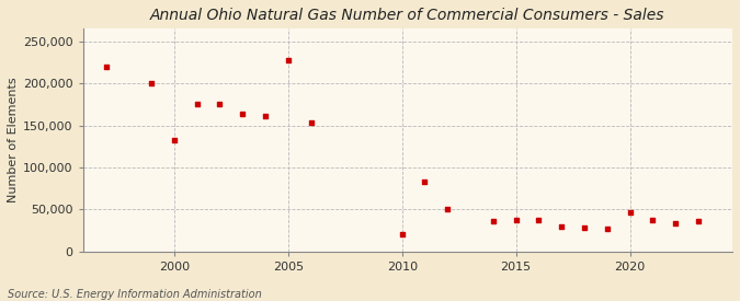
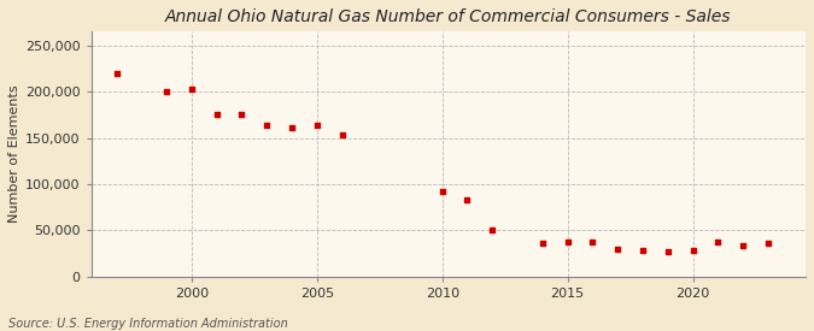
2000: 132,000 -> 203,000
2005: 228,000 -> 164,000
2010: 20,000 -> 92,000
2020: 46,000 -> 29,000
